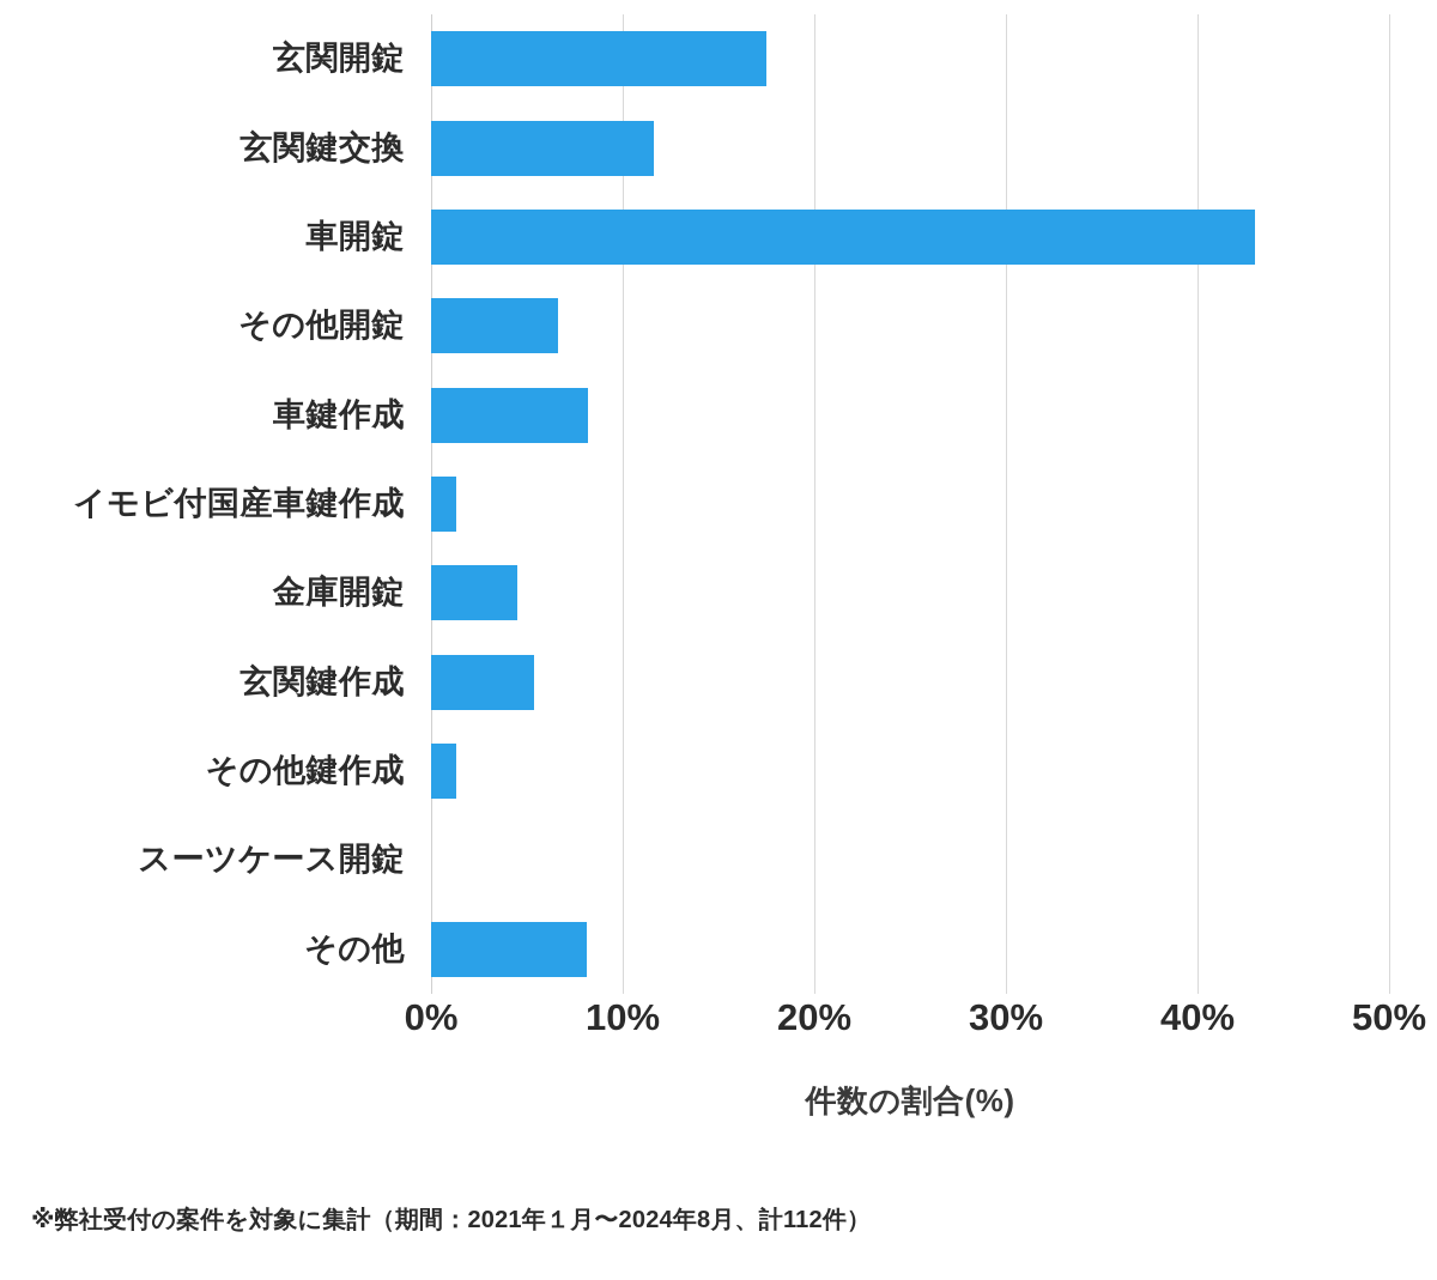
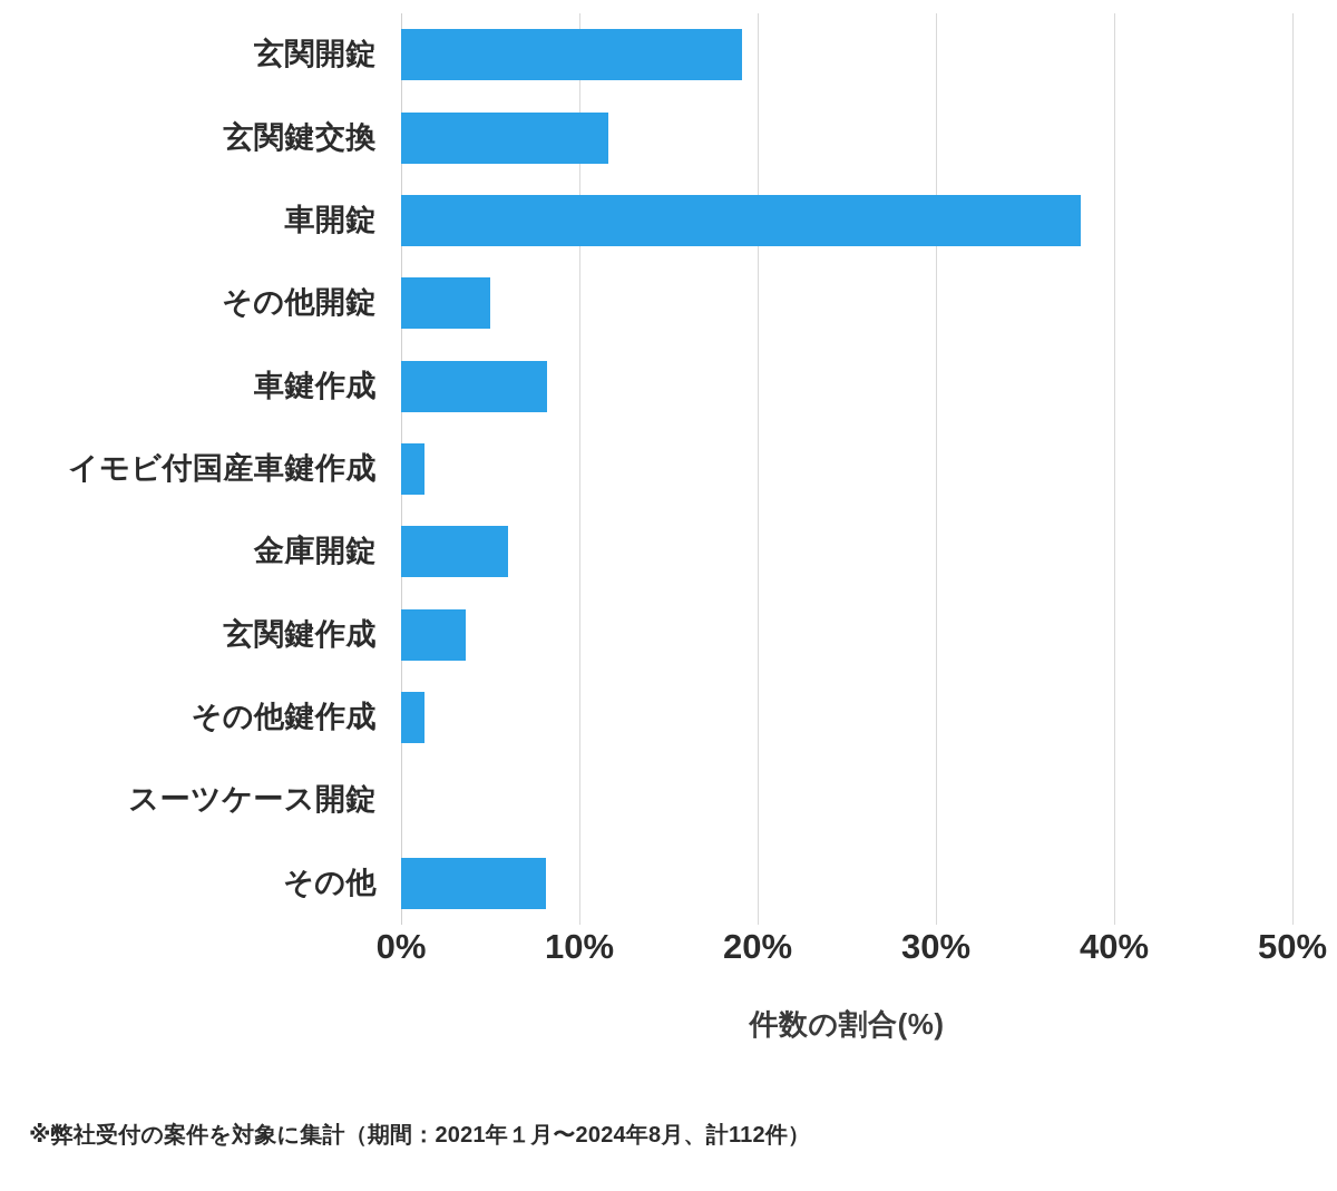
玄関開錠: 17.5% -> 19.1%
車開錠: 43.0% -> 38.1%
その他開錠: 6.6% -> 5.0%
金庫開錠: 4.5% -> 6.0%
玄関鍵作成: 5.4% -> 3.6%
